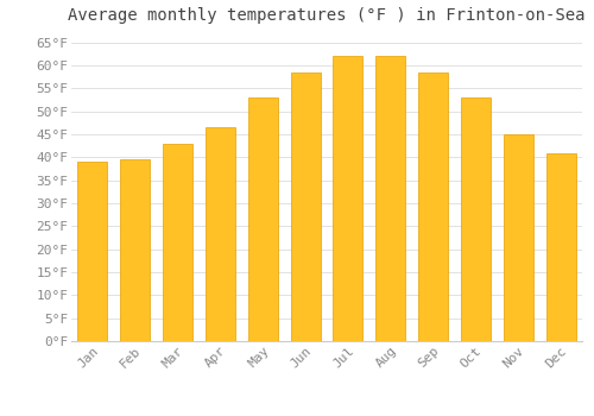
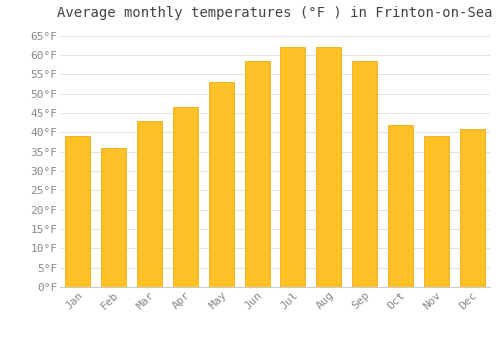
Feb: 39.5°F -> 36.0°F
Oct: 53.0°F -> 42.0°F
Nov: 45.0°F -> 39.0°F
